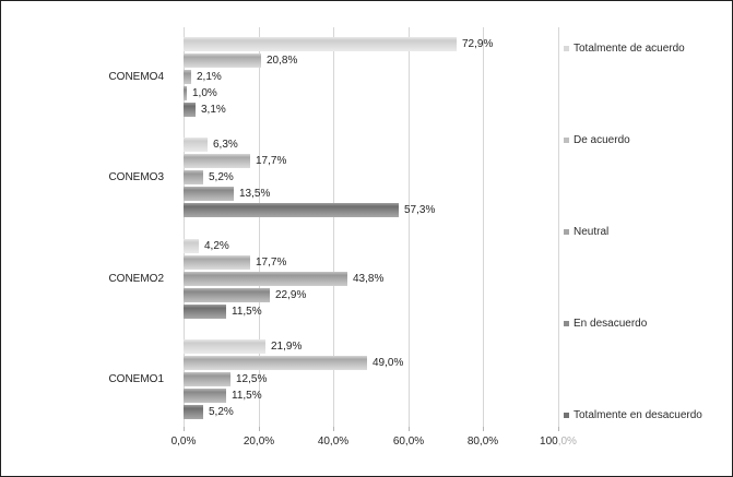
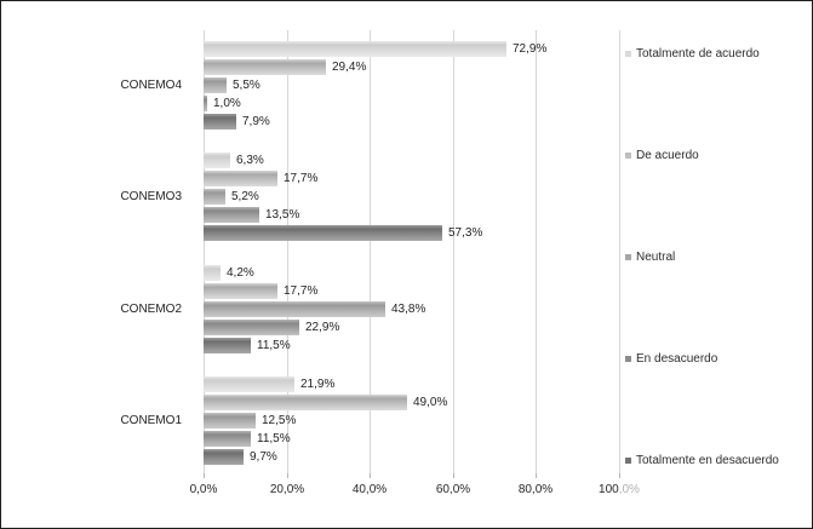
De acuerdo/CONEMO4: 20,8% -> 29,4%
Neutral/CONEMO4: 2,1% -> 5,5%
Totalmente en desacuerdo/CONEMO4: 3,1% -> 7,9%
Totalmente en desacuerdo/CONEMO1: 5,2% -> 9,7%
